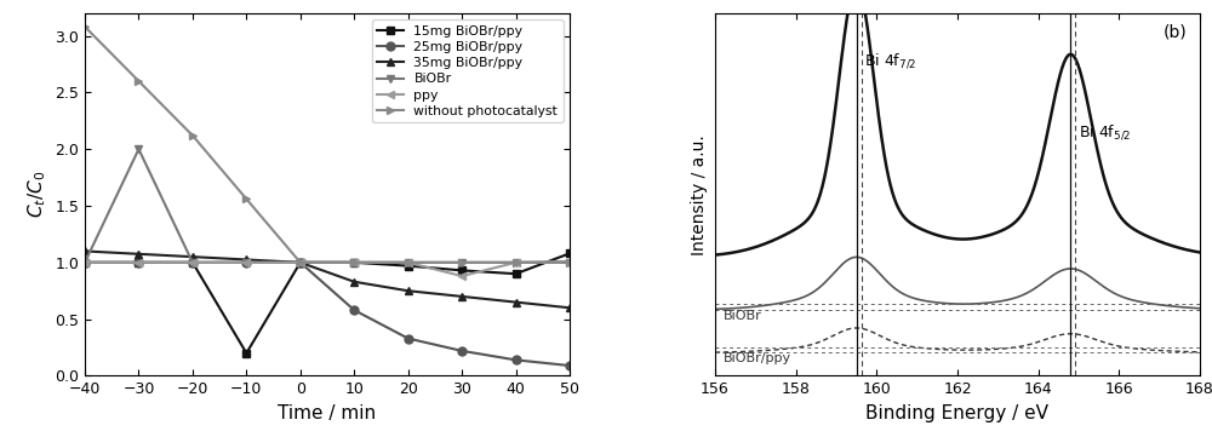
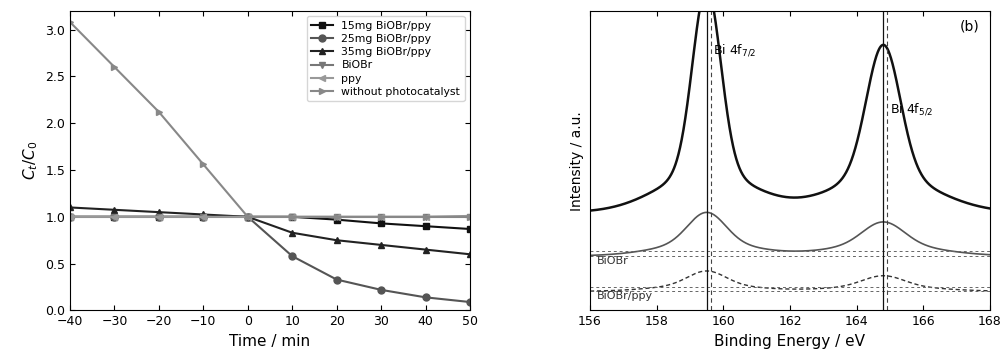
BiOBr/−30: 2 -> 1
15mg BiOBr/ppy/−10: 0.20 -> 1.00
ppy/30: 0.88 -> 1.00
15mg BiOBr/ppy/50: 1.08 -> 0.87
